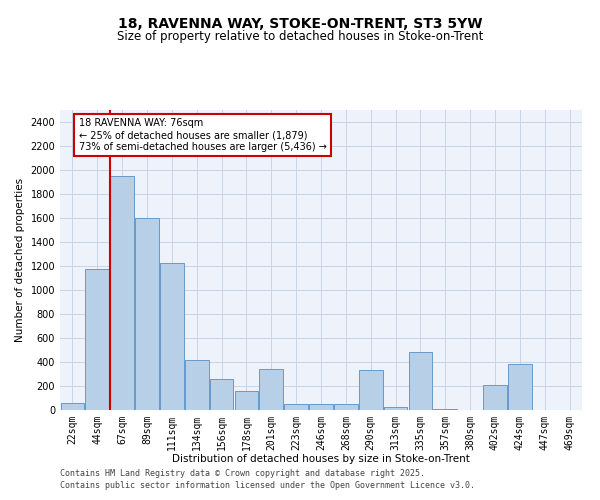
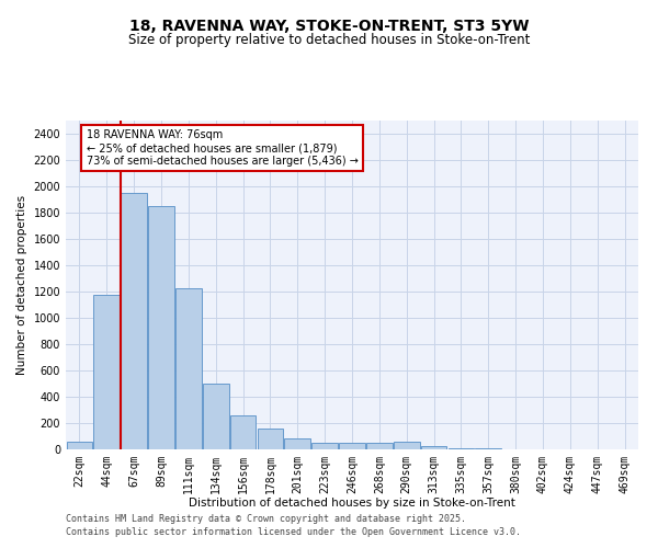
89sqm: 1600 -> 1850
134sqm: 420 -> 500
201sqm: 340 -> 80
290sqm: 330 -> 60
335sqm: 480 -> 10
402sqm: 210 -> 0
424sqm: 380 -> 0
